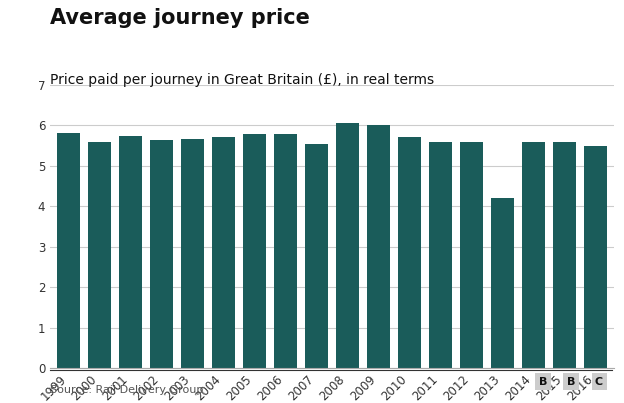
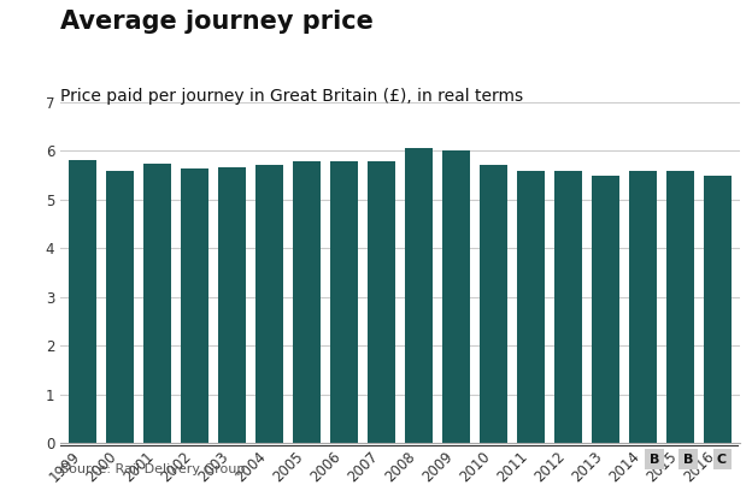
2007: 5.55 -> 5.80
2013: 4.20 -> 5.48
